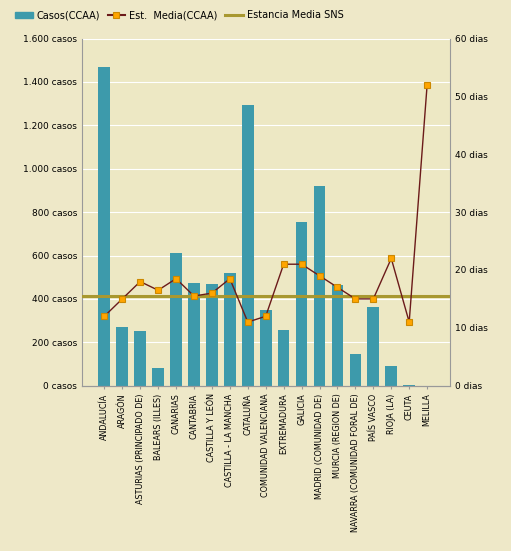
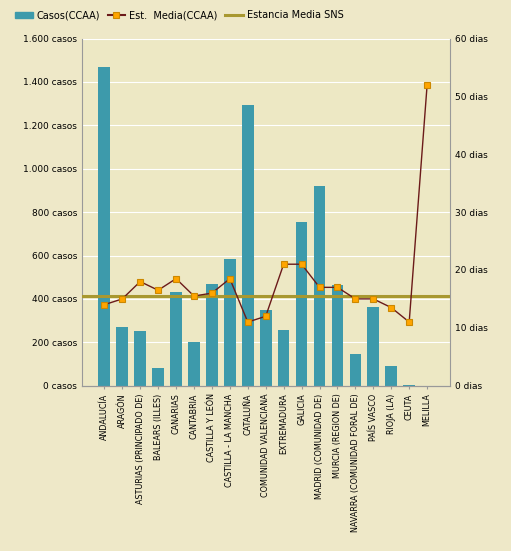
Est. Media(CCAA)/ANDALUCÍA: 12.0 dias -> 14.0 dias
Casos(CCAA)/CANARIAS: 610 casos -> 430 casos
Casos(CCAA)/CANTABRIA: 475 casos -> 200 casos
Casos(CCAA)/CASTILLA - LA MANCHA: 520 casos -> 585 casos
Est. Media(CCAA)/MADRID (COMUNIDAD DE): 19.0 dias -> 17.0 dias
Est. Media(CCAA)/RIOJA (LA): 22.0 dias -> 13.5 dias
